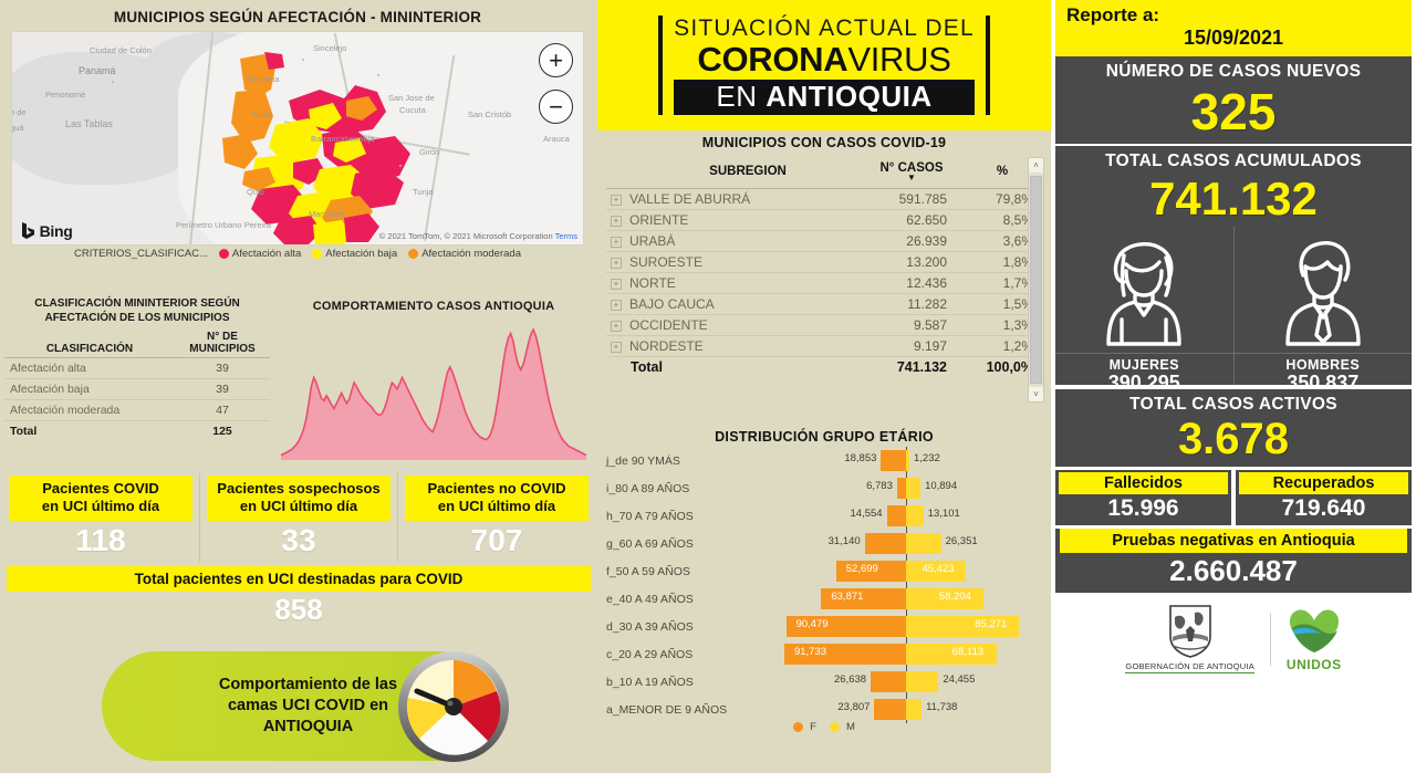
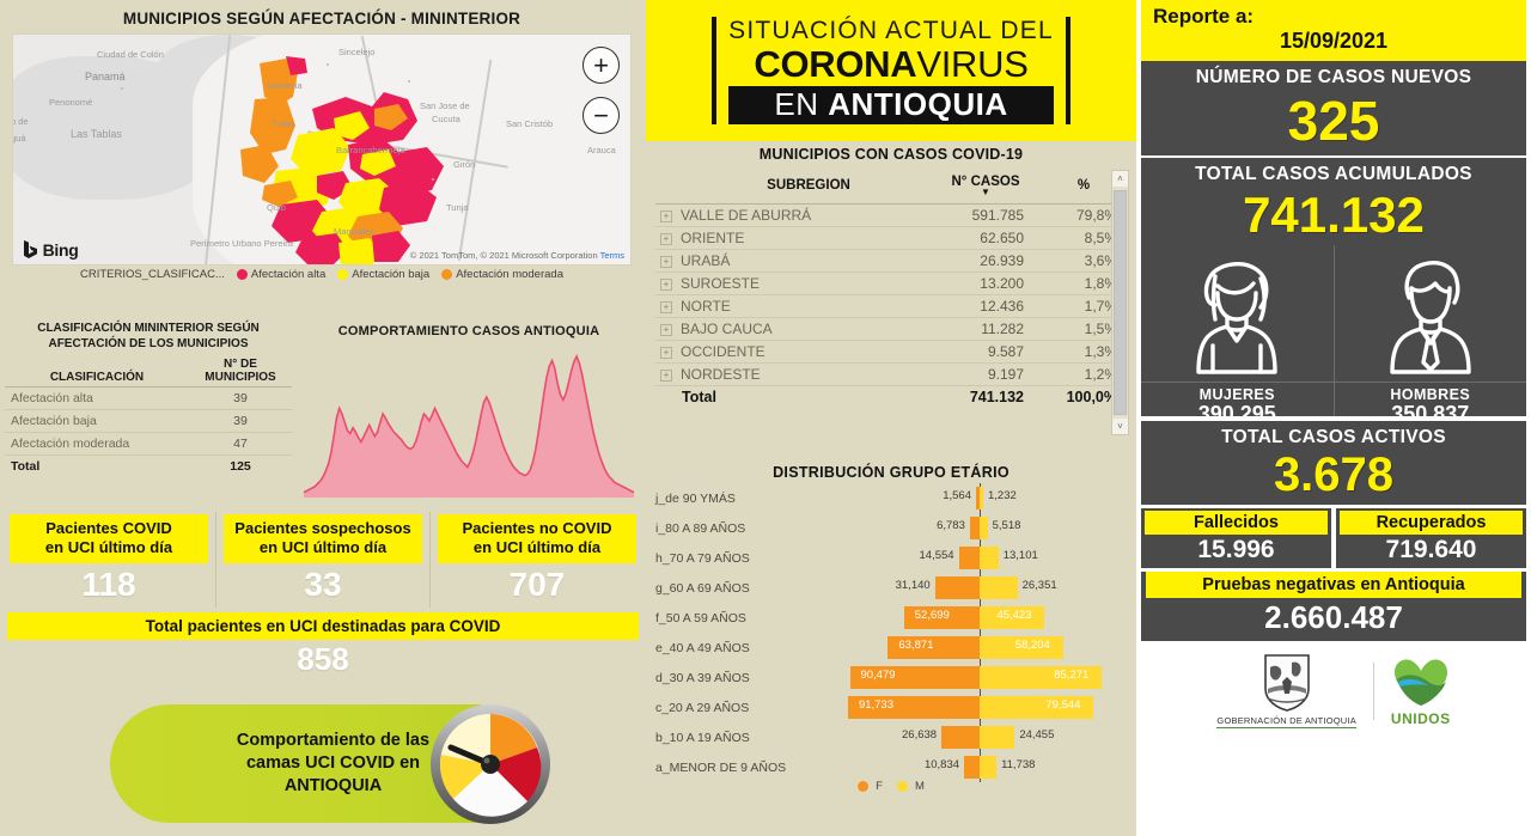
DISTRIBUCIÓN GRUPO ETÁRIO/F/j_de 90 YMÁS: 18,853 -> 1,564
DISTRIBUCIÓN GRUPO ETÁRIO/M/i_80 A 89 AÑOS: 10,894 -> 5,518
DISTRIBUCIÓN GRUPO ETÁRIO/M/c_20 A 29 AÑOS: 68,113 -> 79,544
DISTRIBUCIÓN GRUPO ETÁRIO/F/a_MENOR DE 9 AÑOS: 23,807 -> 10,834
